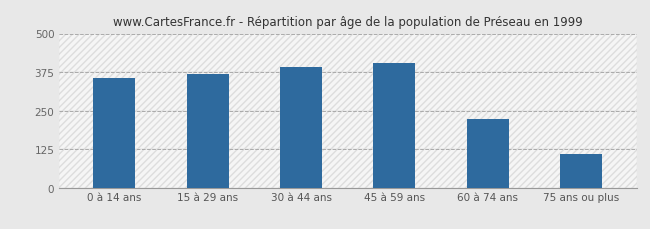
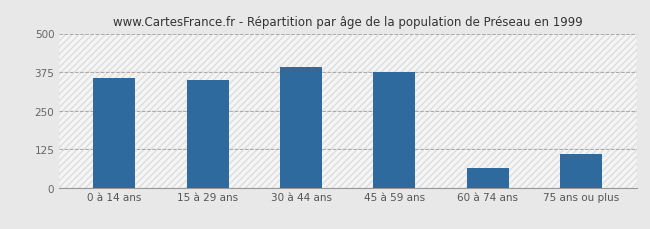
15 à 29 ans: 368 -> 350
45 à 59 ans: 403 -> 375
60 à 74 ans: 222 -> 65
